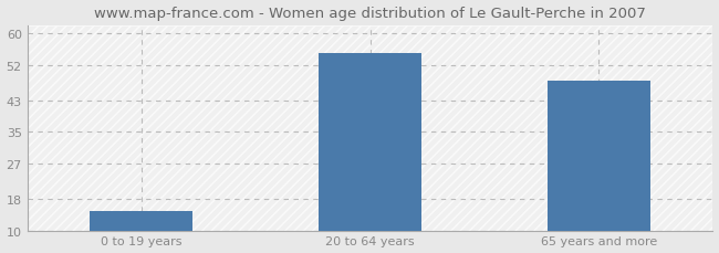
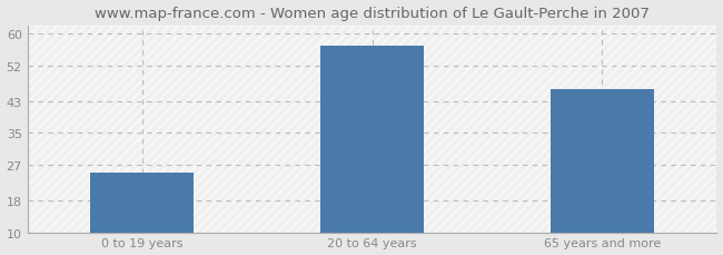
0 to 19 years: 15 -> 25
20 to 64 years: 55 -> 57
65 years and more: 48 -> 46
